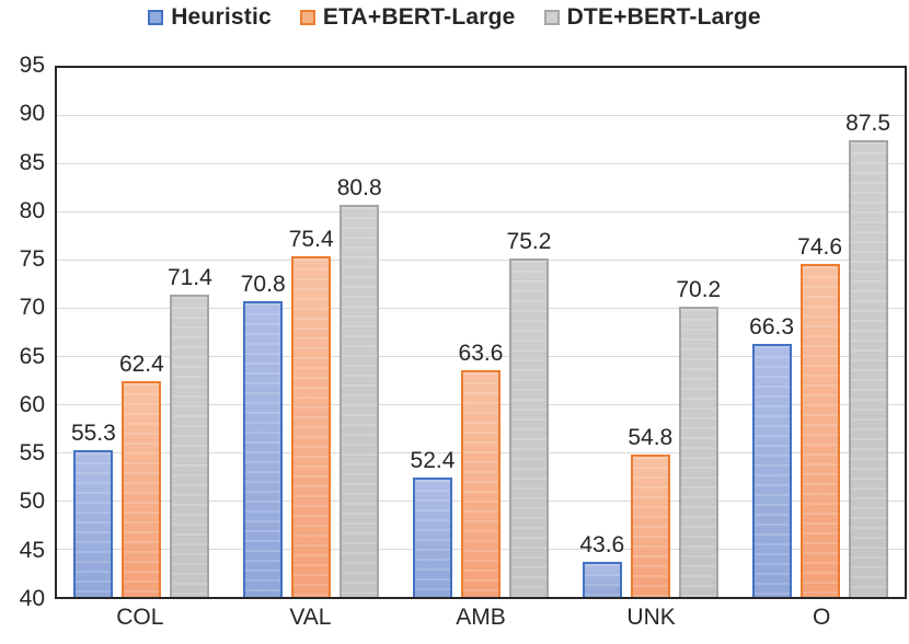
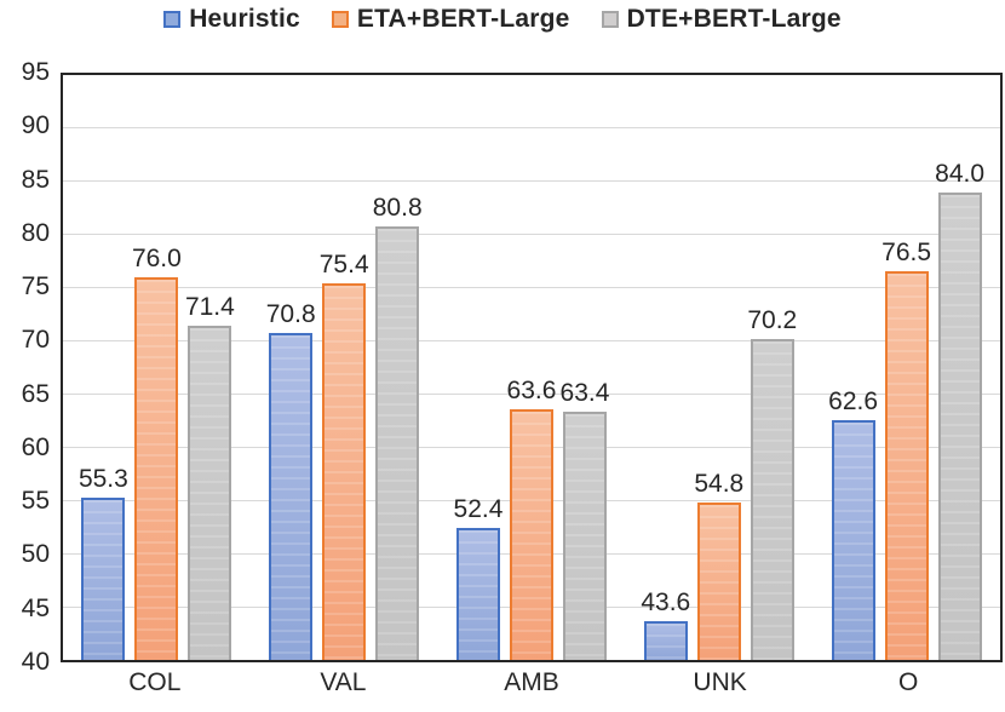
ETA+BERT-Large/COL: 62.4 -> 76.0
DTE+BERT-Large/AMB: 75.2 -> 63.4
Heuristic/O: 66.3 -> 62.6
ETA+BERT-Large/O: 74.6 -> 76.5
DTE+BERT-Large/O: 87.5 -> 84.0
